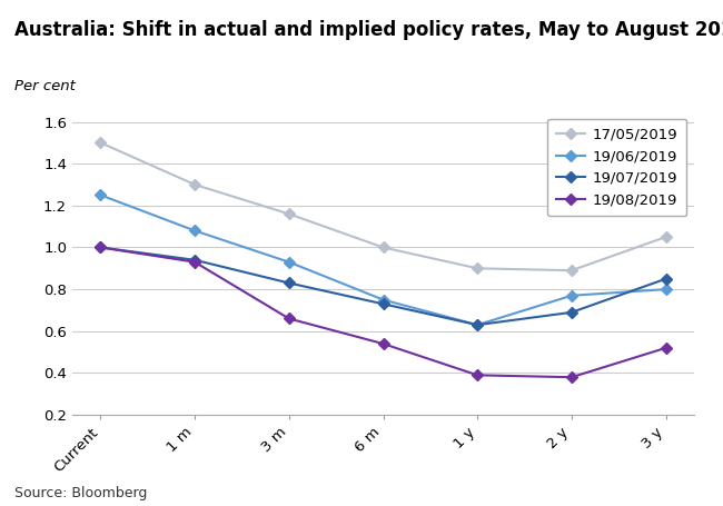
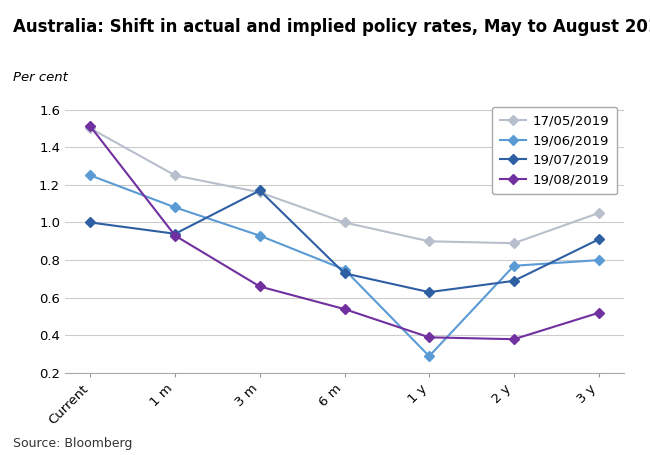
19/08/2019/Current: 1.00 -> 1.51
17/05/2019/1 m: 1.30 -> 1.25
19/07/2019/3 m: 0.83 -> 1.17
19/06/2019/1 y: 0.63 -> 0.29
19/07/2019/3 y: 0.85 -> 0.91
